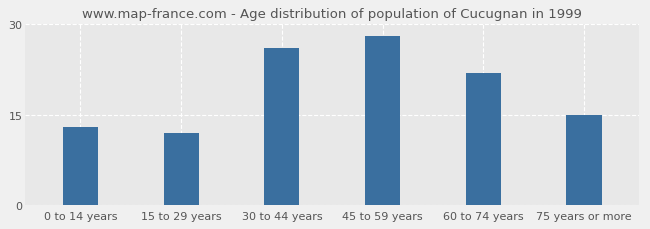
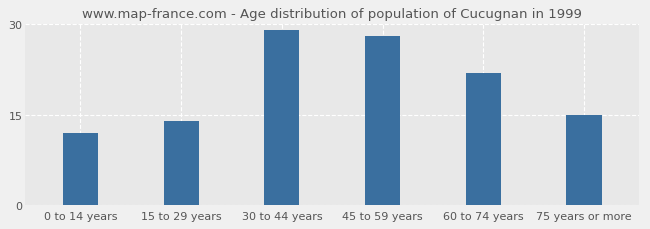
0 to 14 years: 13 -> 12
15 to 29 years: 12 -> 14
30 to 44 years: 26 -> 29
